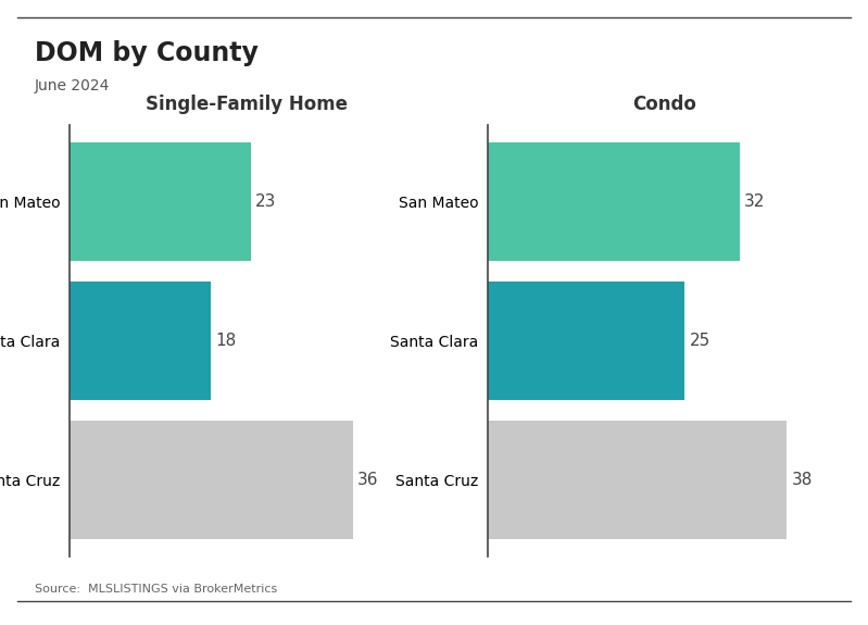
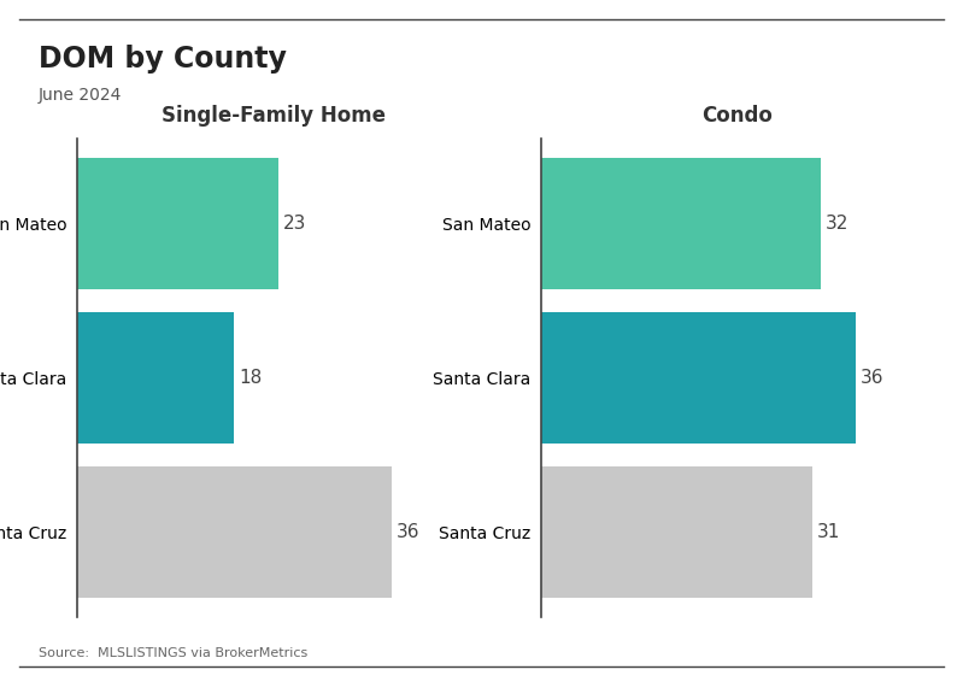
Condo/Santa Clara: 25 -> 36
Condo/Santa Cruz: 38 -> 31
